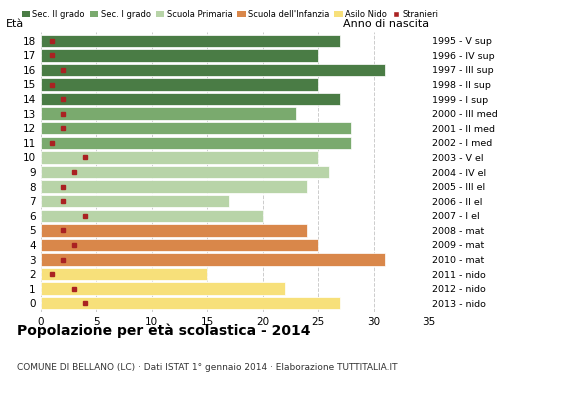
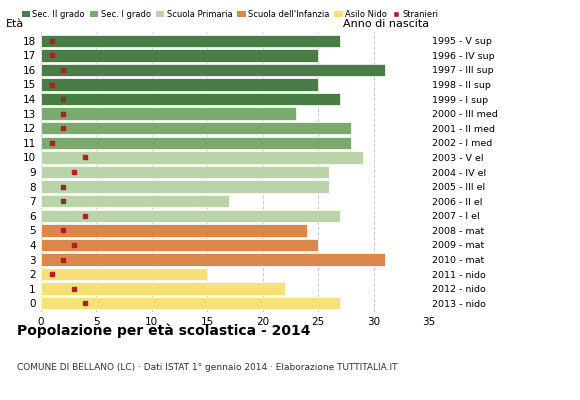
10: 25 -> 29
8: 24 -> 26
6: 20 -> 27
